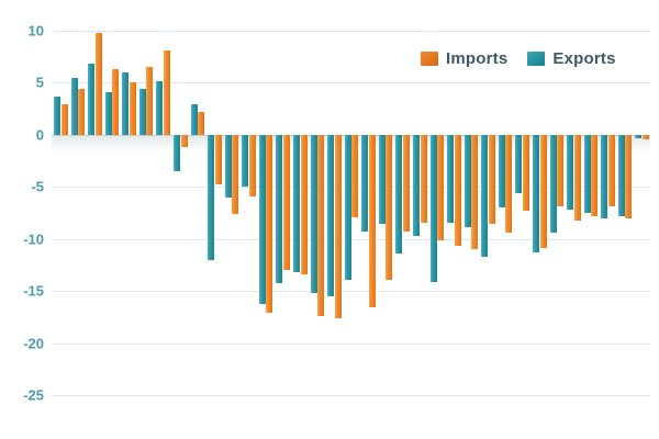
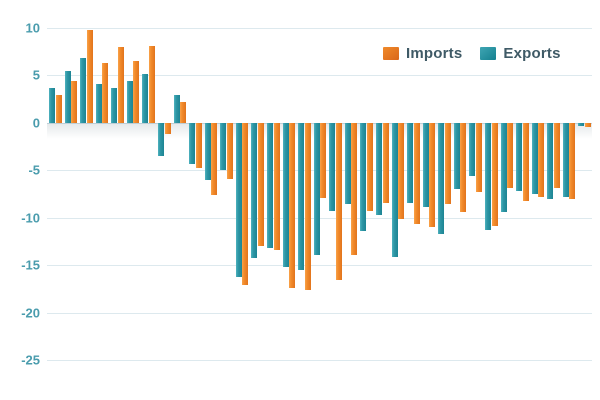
Imports/5: 5 -> 8
Exports/5: 6 -> 4
Exports/10: -12 -> -4
